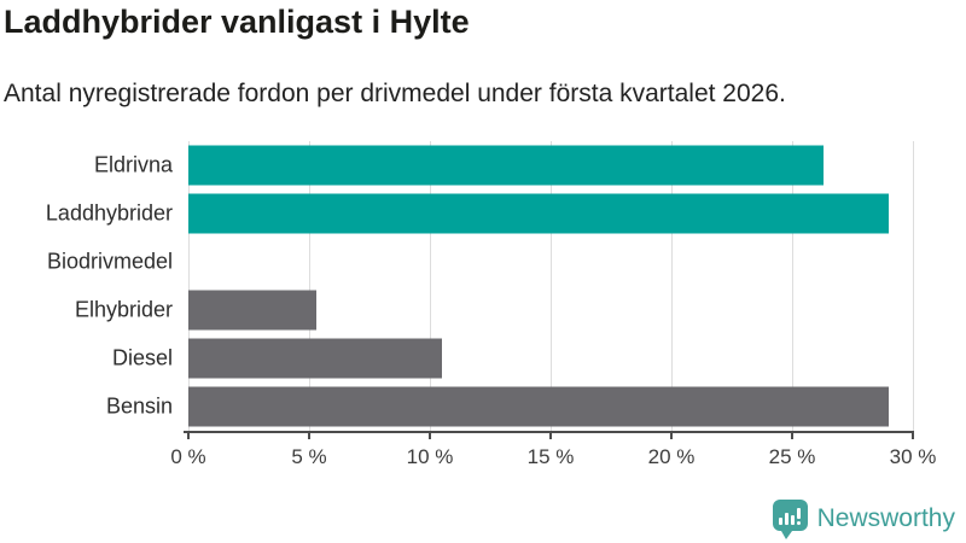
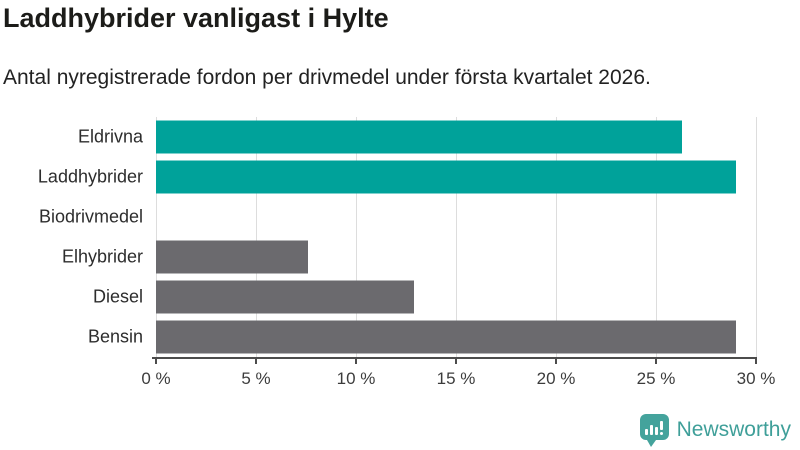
Elhybrider: 5.3% -> 7.6%
Diesel: 10.5% -> 12.9%
